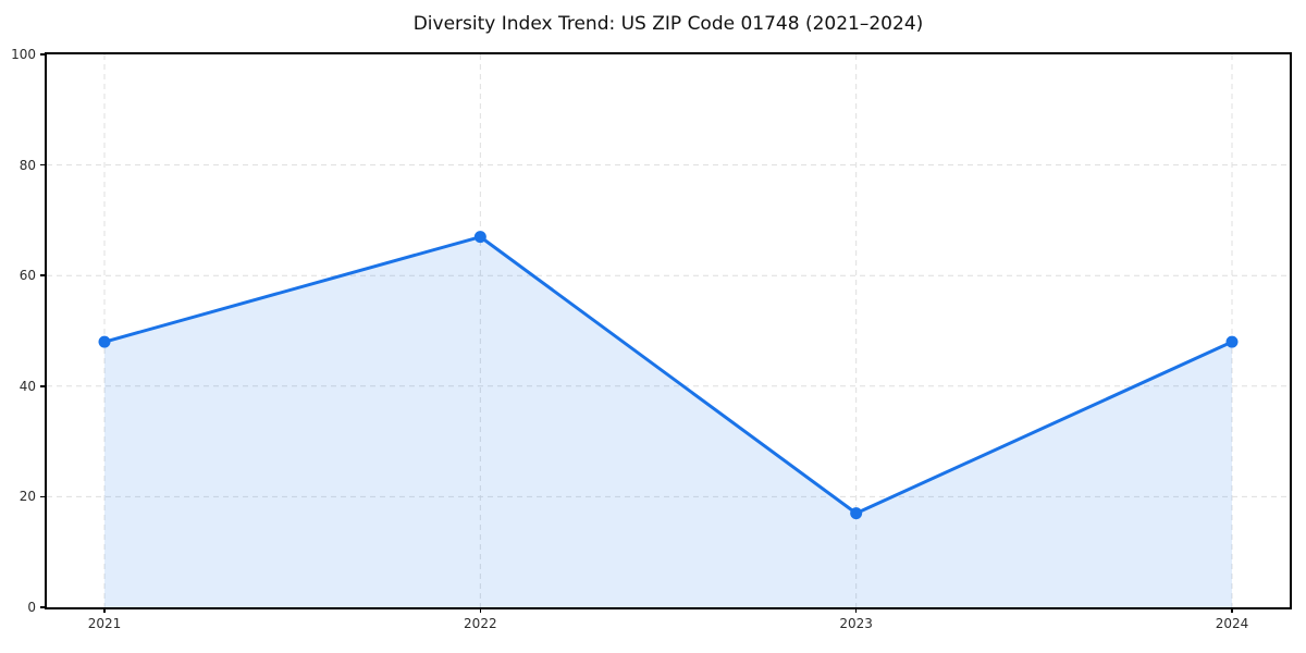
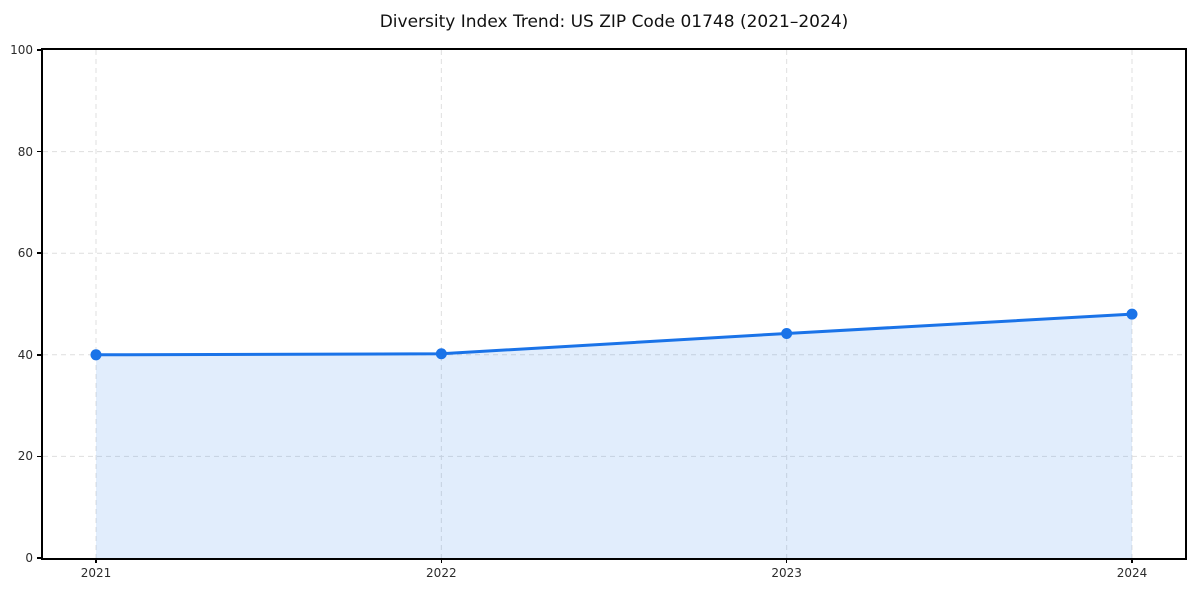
2021: 48 -> 40
2022: 67 -> 40
2023: 17 -> 44
